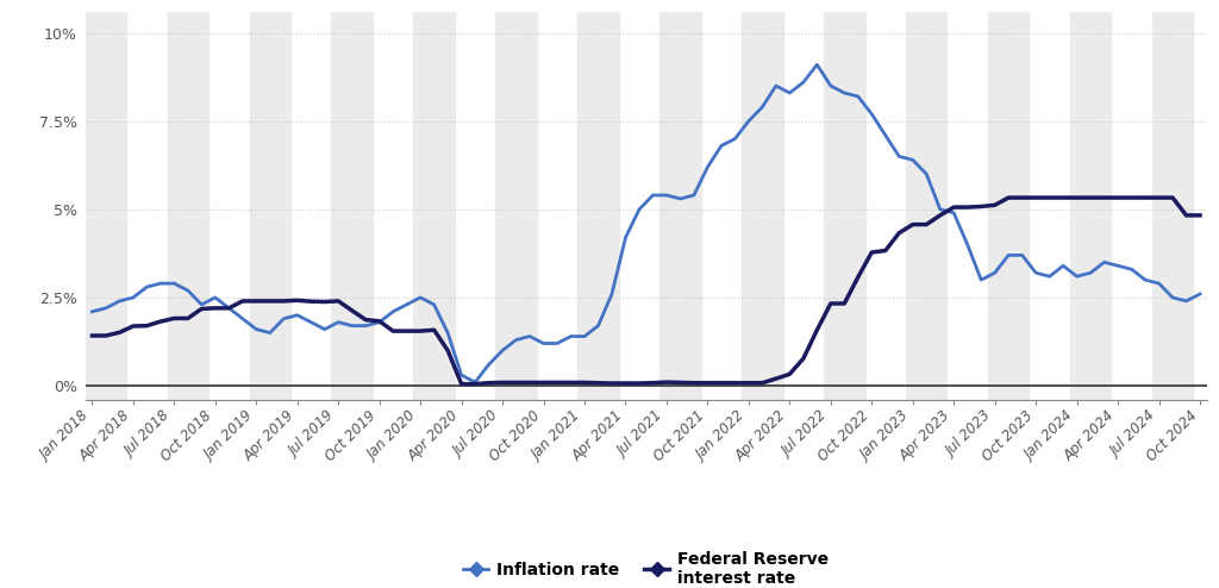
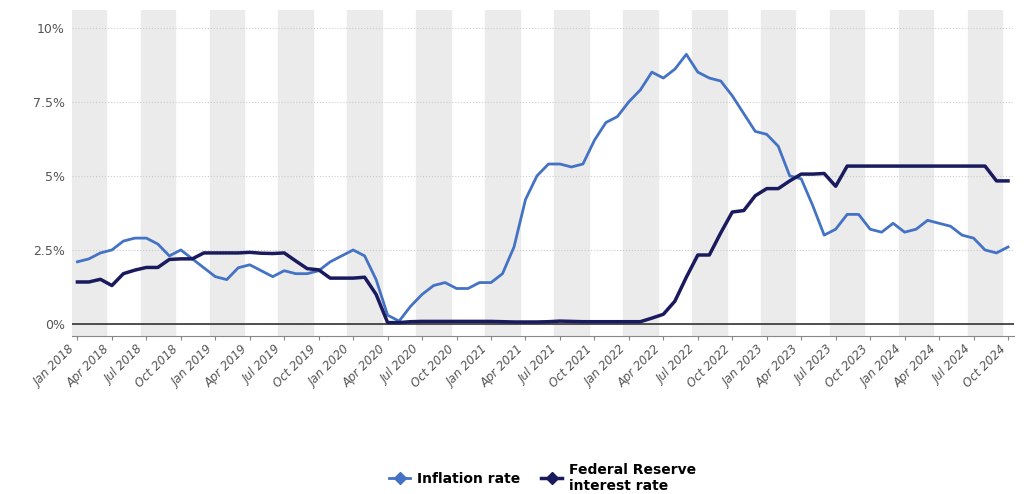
Federal Reserve interest rate/Apr 2018: 1.69% -> 1.30%
Federal Reserve interest rate/Jul 2023: 5.12% -> 4.65%
